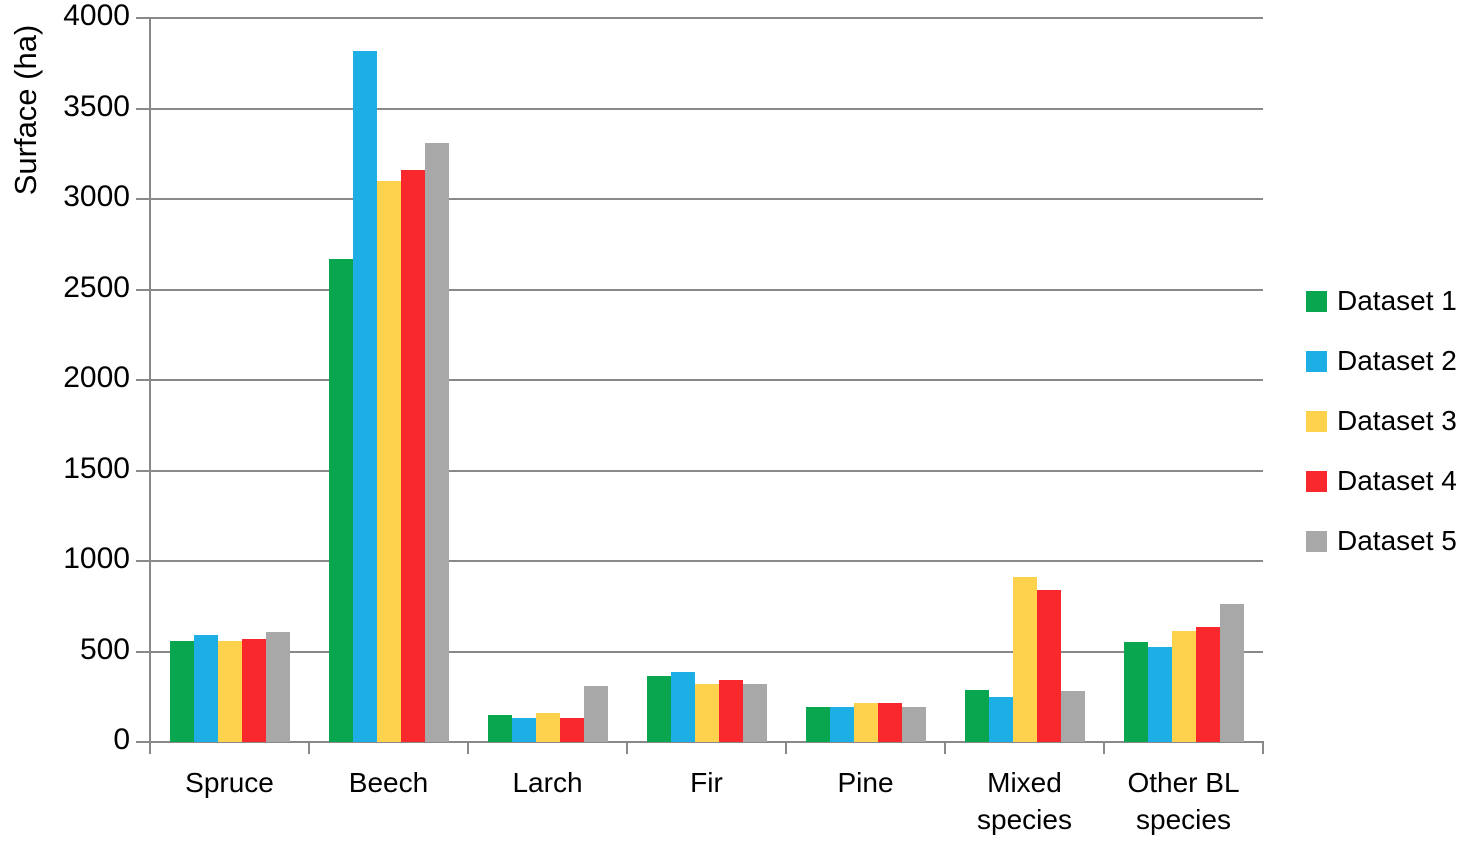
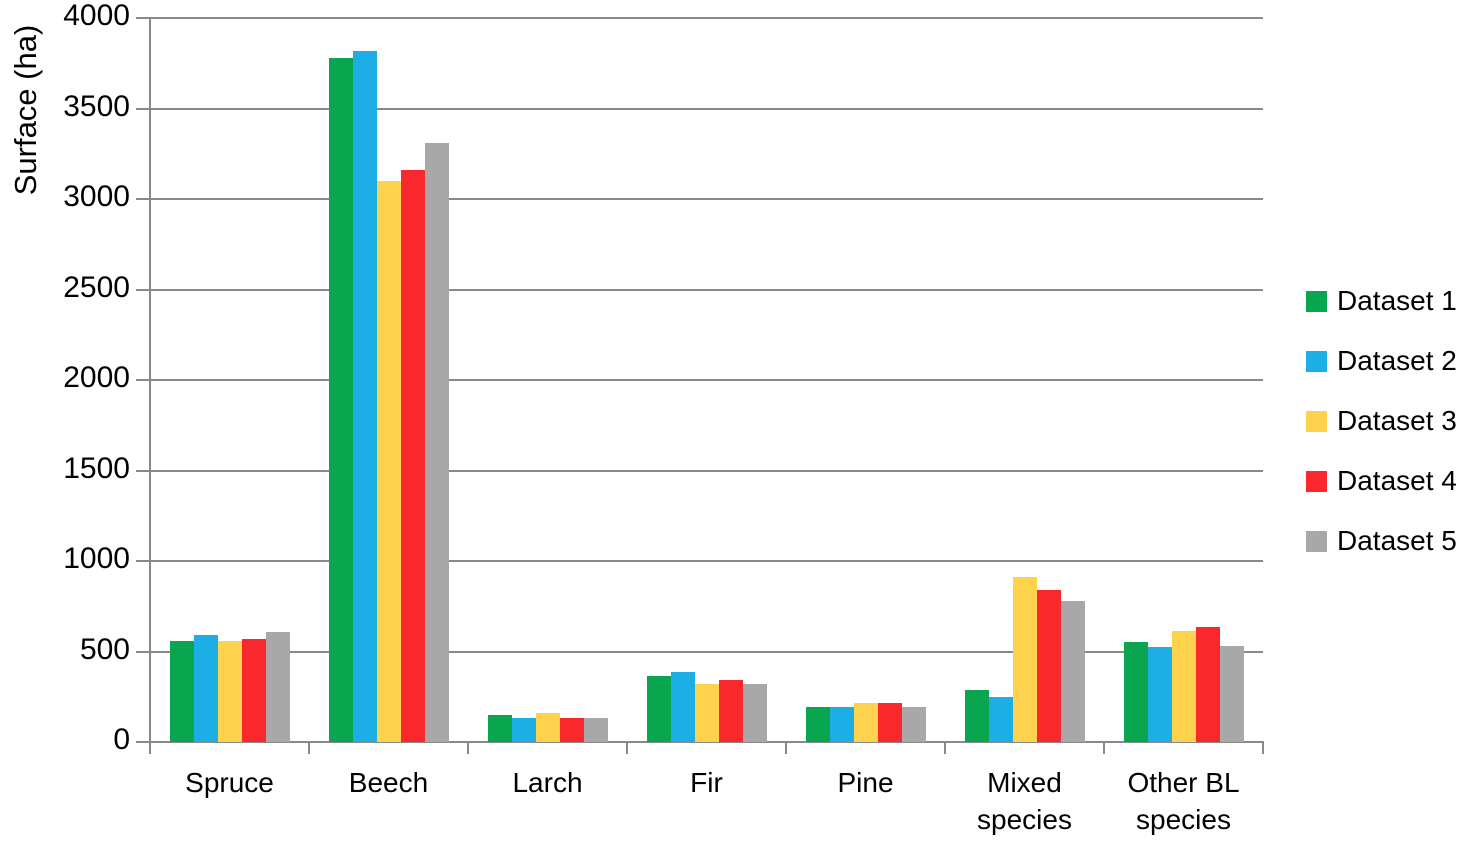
Dataset 1/Beech: 2670 -> 3780
Dataset 5/Larch: 310 -> 130
Dataset 5/Mixed species: 280 -> 780
Dataset 5/Other BL species: 760 -> 530
